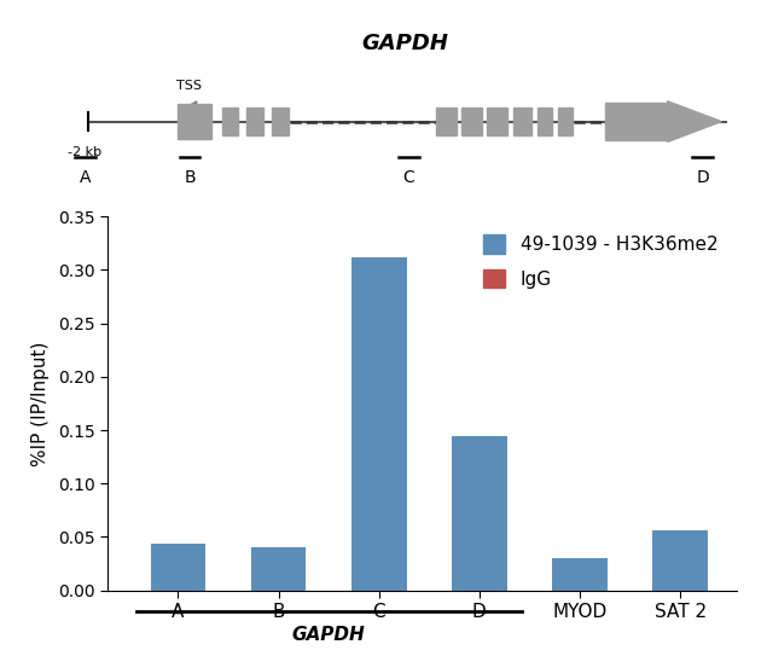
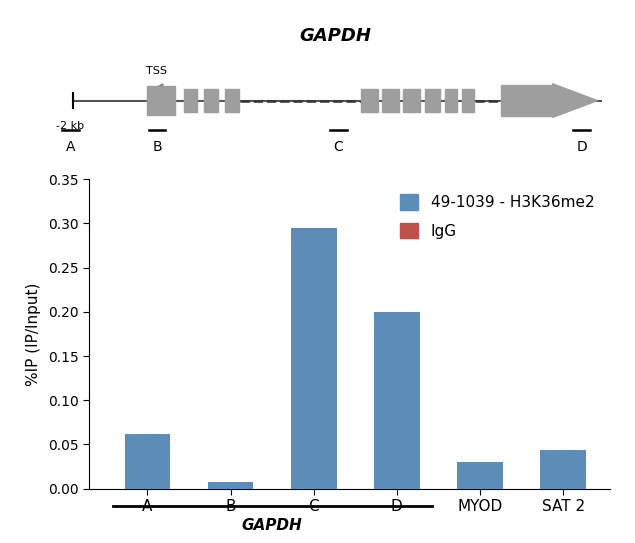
A: 0.044 -> 0.062
B: 0.040 -> 0.008
C: 0.312 -> 0.295
D: 0.144 -> 0.200
SAT 2: 0.056 -> 0.044
